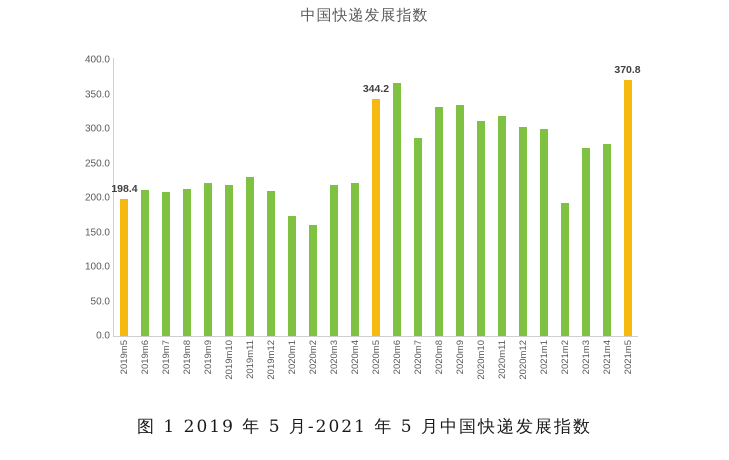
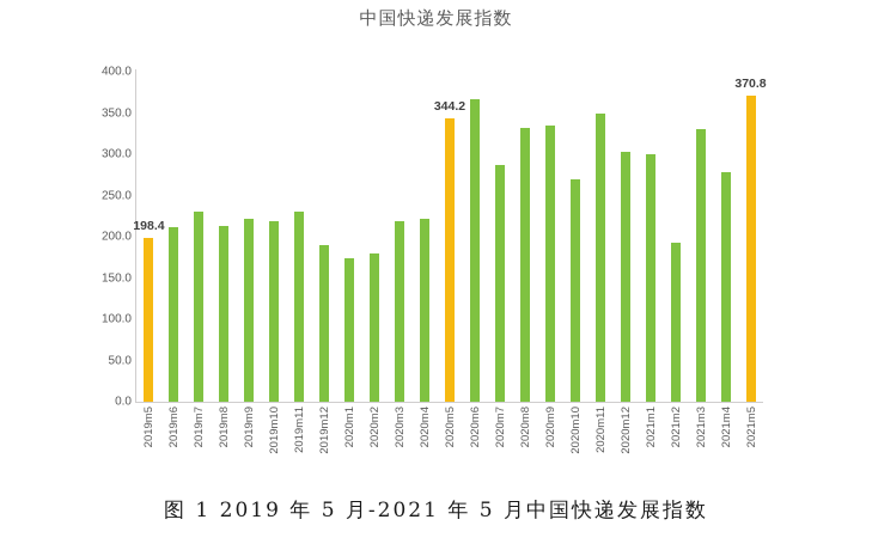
2019m7: 210 -> 230
2019m12: 210 -> 190
2020m2: 160 -> 180
2020m10: 310 -> 270
2020m11: 320 -> 350
2021m3: 270 -> 330
